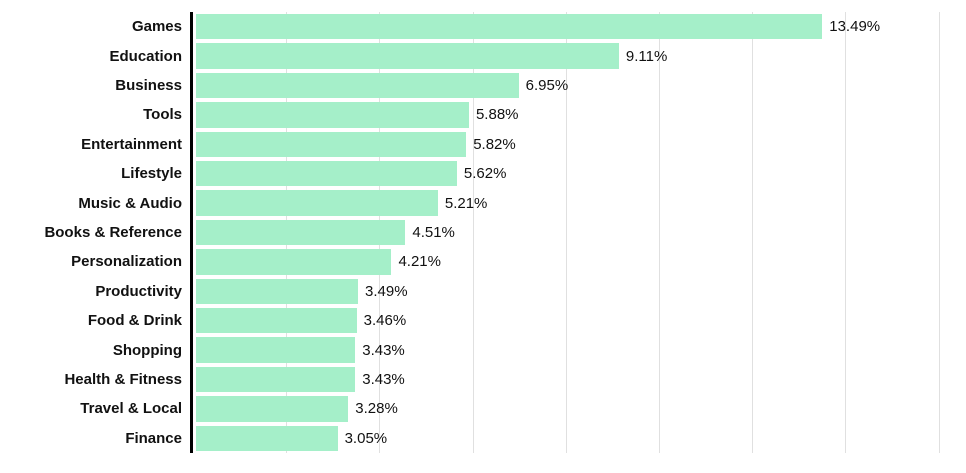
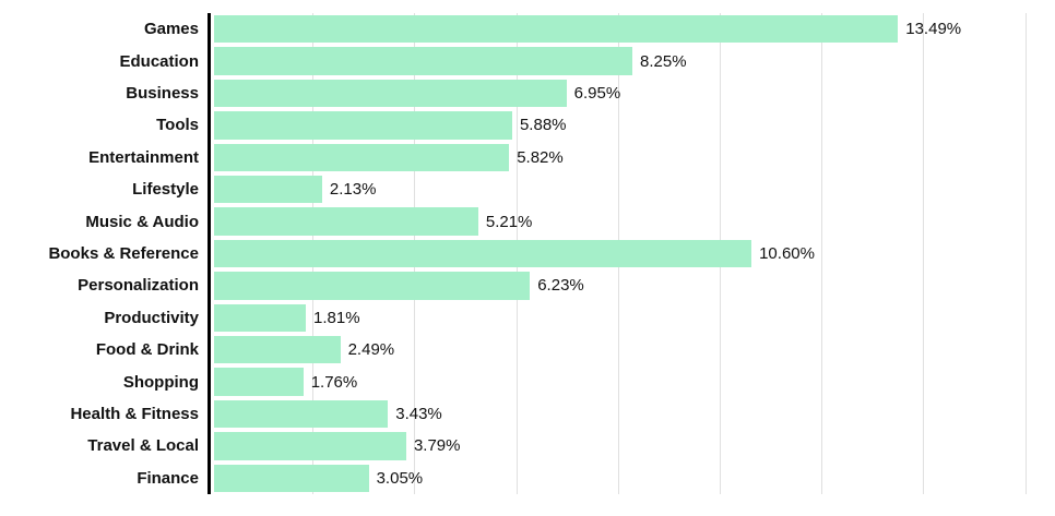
Education: 9.11% -> 8.25%
Lifestyle: 5.62% -> 2.13%
Books & Reference: 4.51% -> 10.60%
Personalization: 4.21% -> 6.23%
Productivity: 3.49% -> 1.81%
Food & Drink: 3.46% -> 2.49%
Shopping: 3.43% -> 1.76%
Travel & Local: 3.28% -> 3.79%
